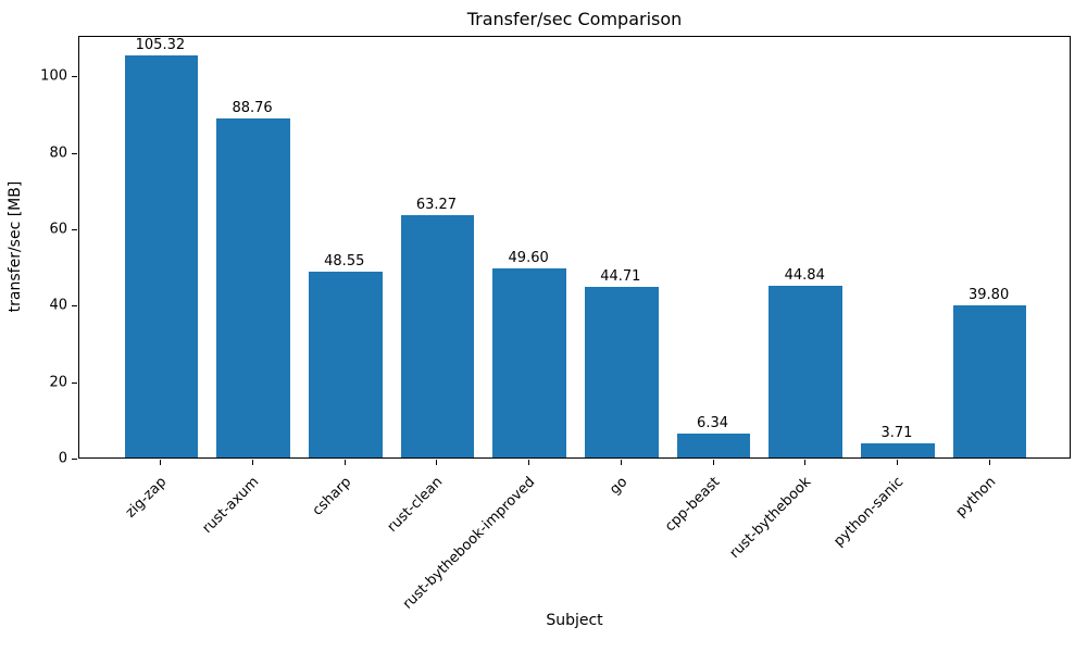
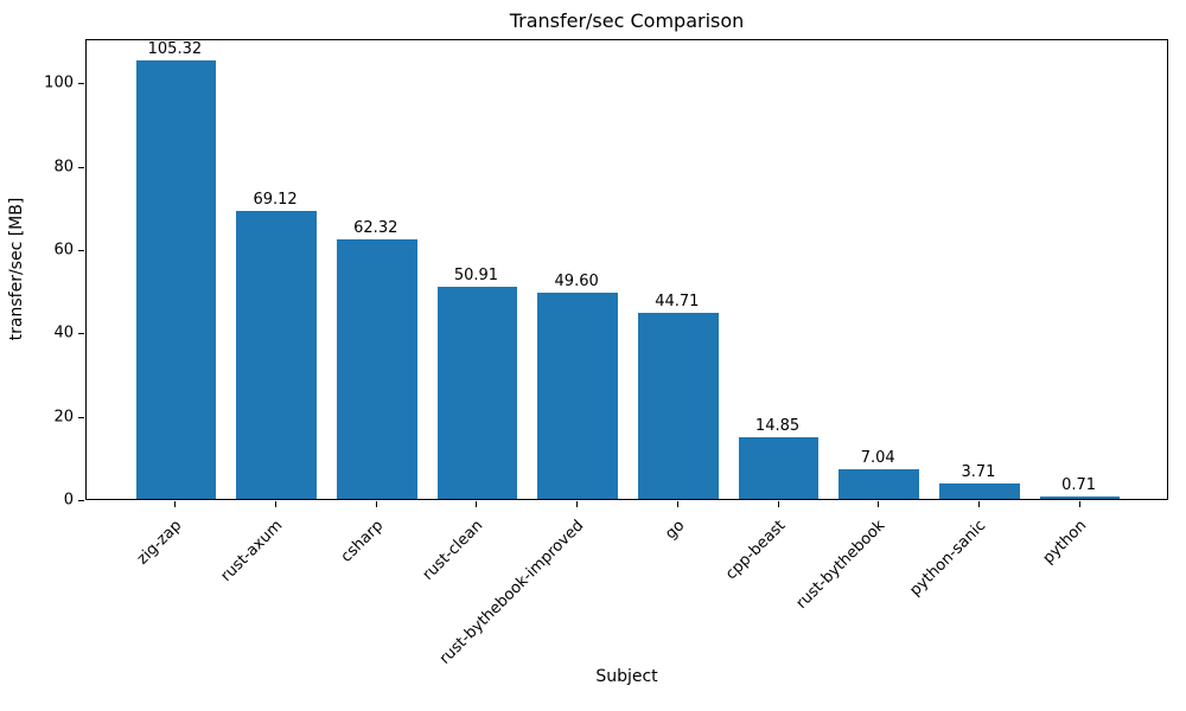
rust-axum: 88.76 -> 69.12
csharp: 48.55 -> 62.32
rust-clean: 63.27 -> 50.91
cpp-beast: 6.34 -> 14.85
rust-bythebook: 44.84 -> 7.04
python: 39.80 -> 0.71
